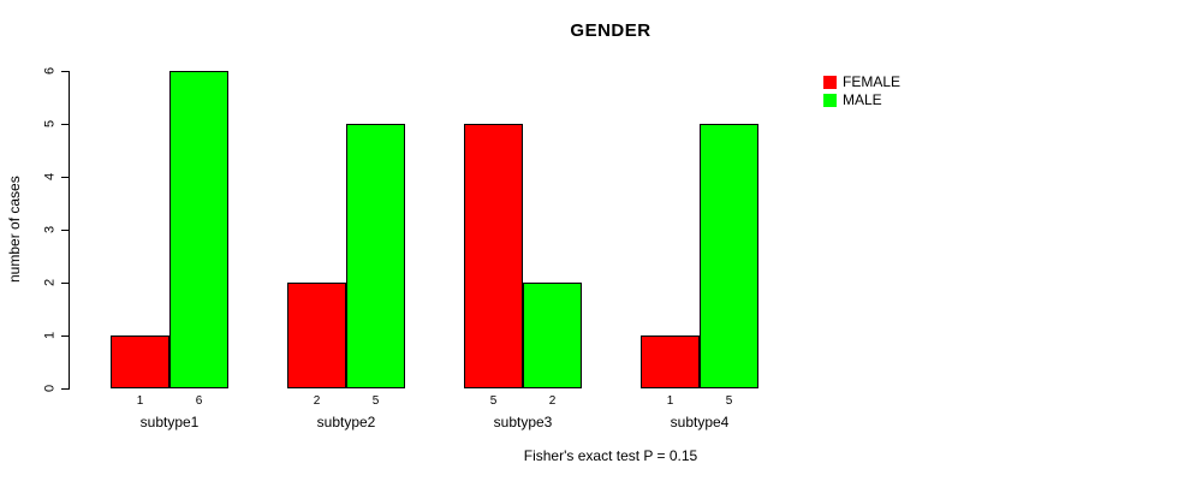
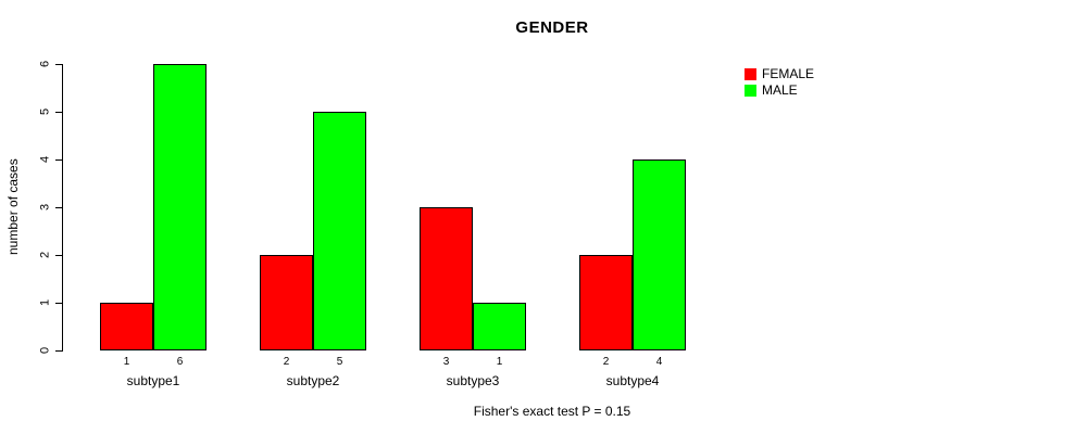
FEMALE/subtype3: 5 -> 3
MALE/subtype3: 2 -> 1
FEMALE/subtype4: 1 -> 2
MALE/subtype4: 5 -> 4
